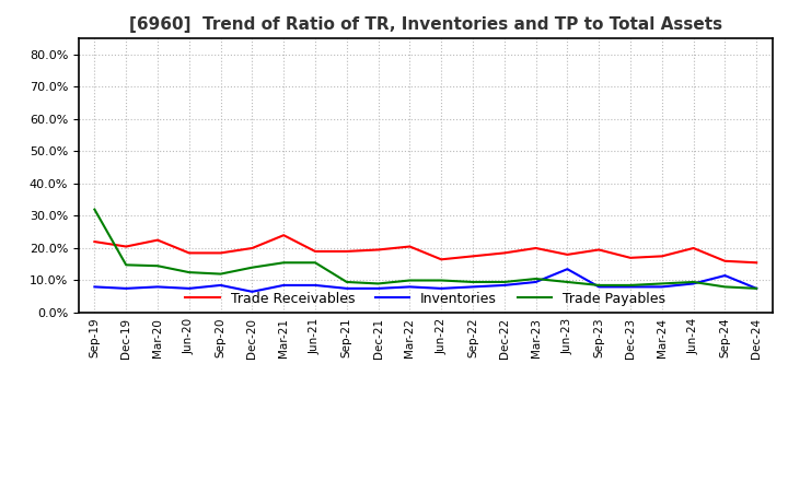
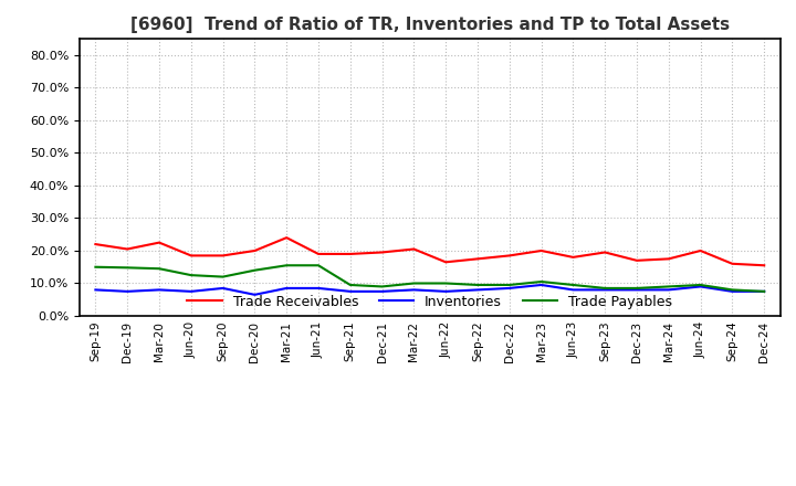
Trade Payables/Sep-19: 32.0% -> 15.0%
Inventories/Jun-23: 13.5% -> 8.0%
Inventories/Sep-24: 11.5% -> 7.5%
